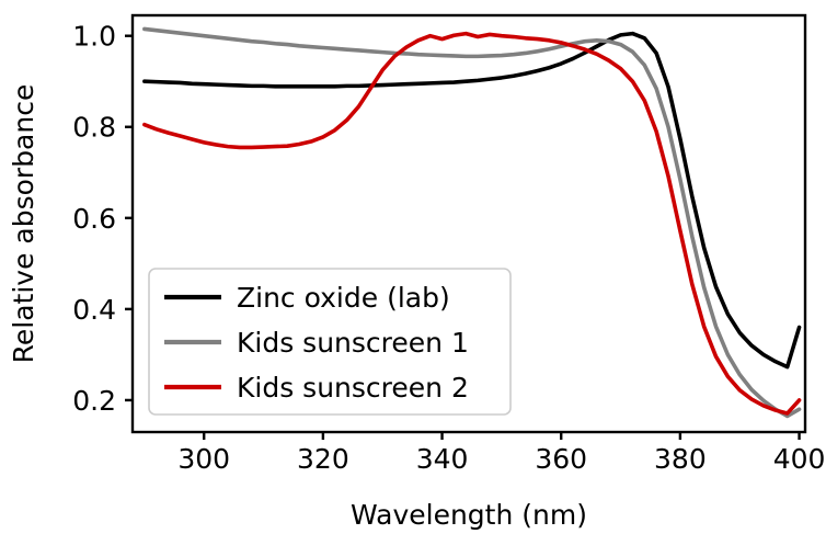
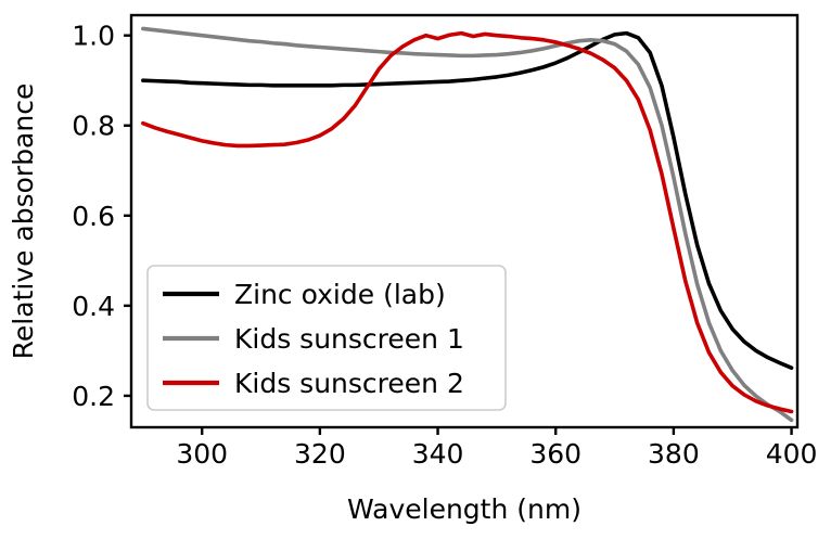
Zinc oxide (lab)/400: 0.36 -> 0.26
Kids sunscreen 1/400: 0.18 -> 0.15
Kids sunscreen 2/400: 0.20 -> 0.17
